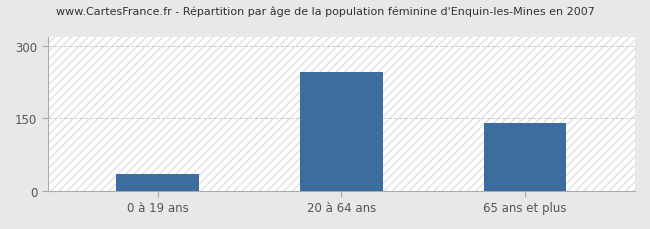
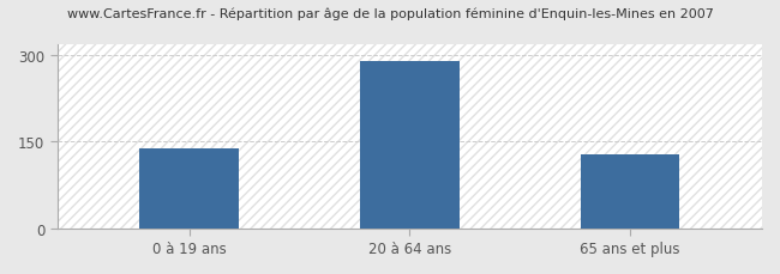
0 à 19 ans: 35 -> 137
20 à 64 ans: 245 -> 290
65 ans et plus: 140 -> 127
